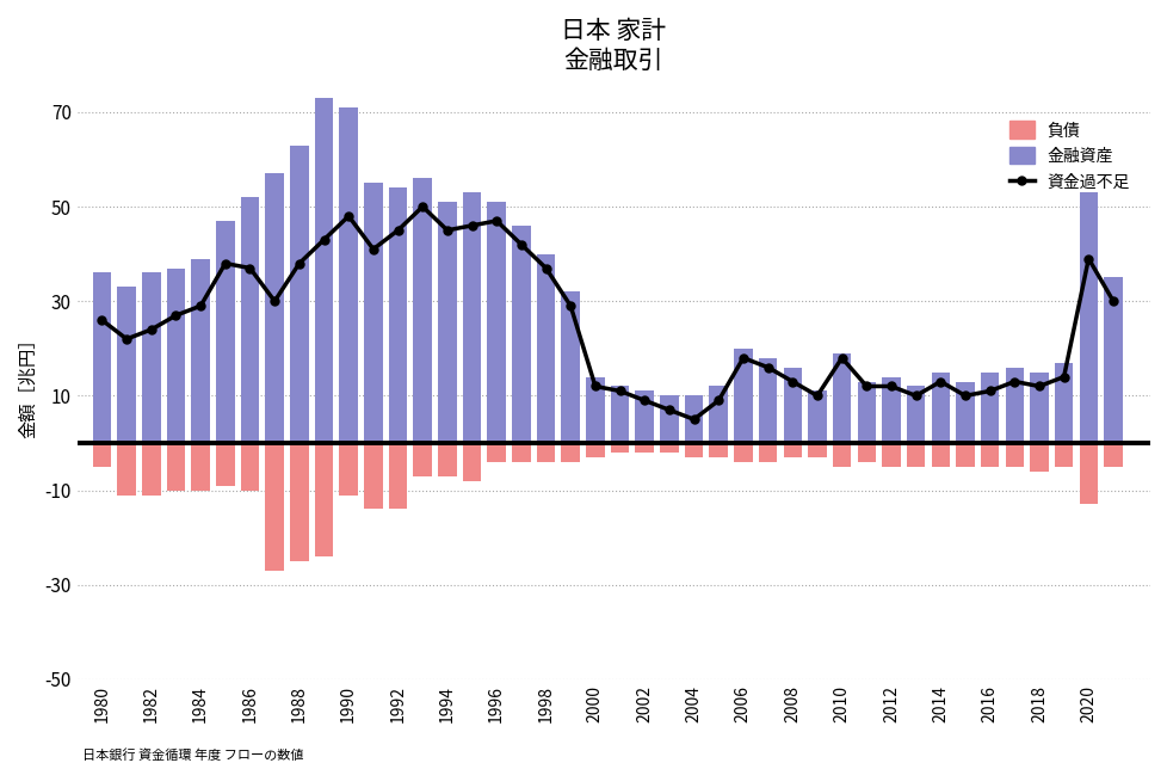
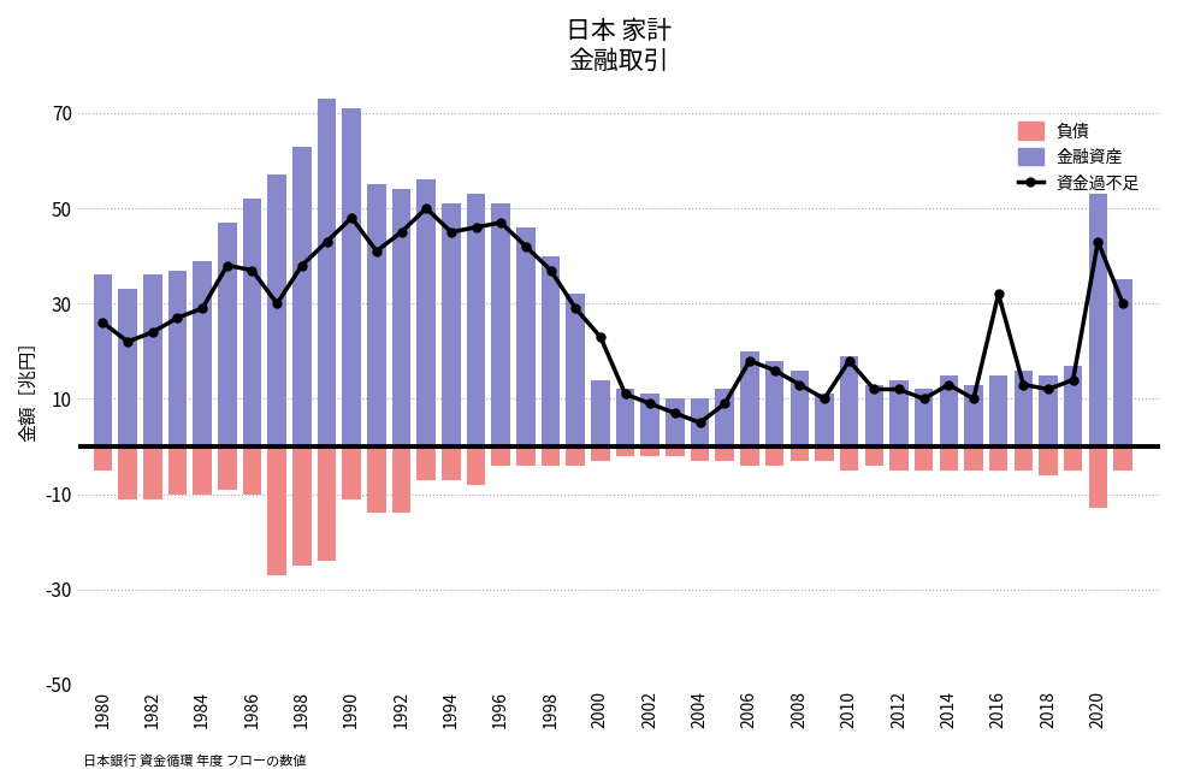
資金過不足/2000: 12 -> 23
資金過不足/2016: 11 -> 32
資金過不足/2020: 39 -> 43
